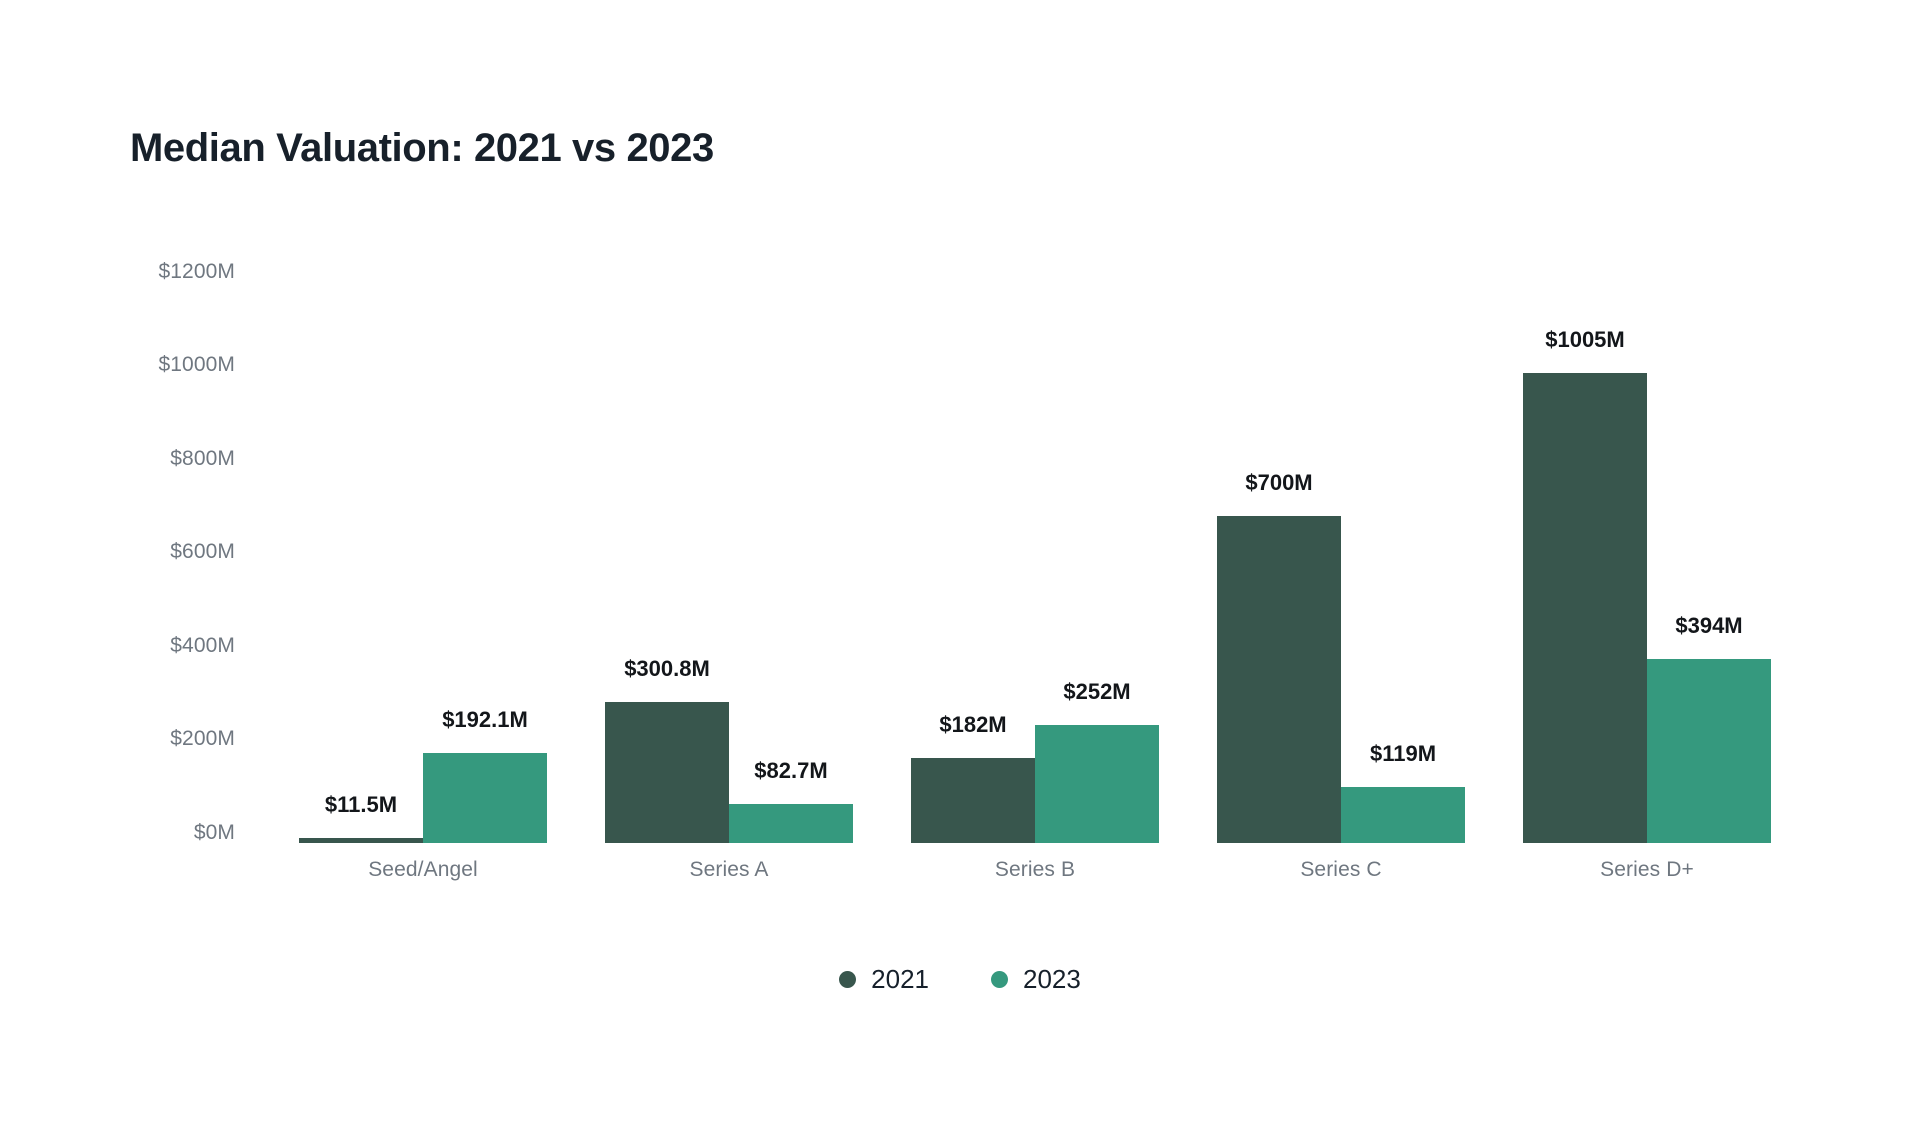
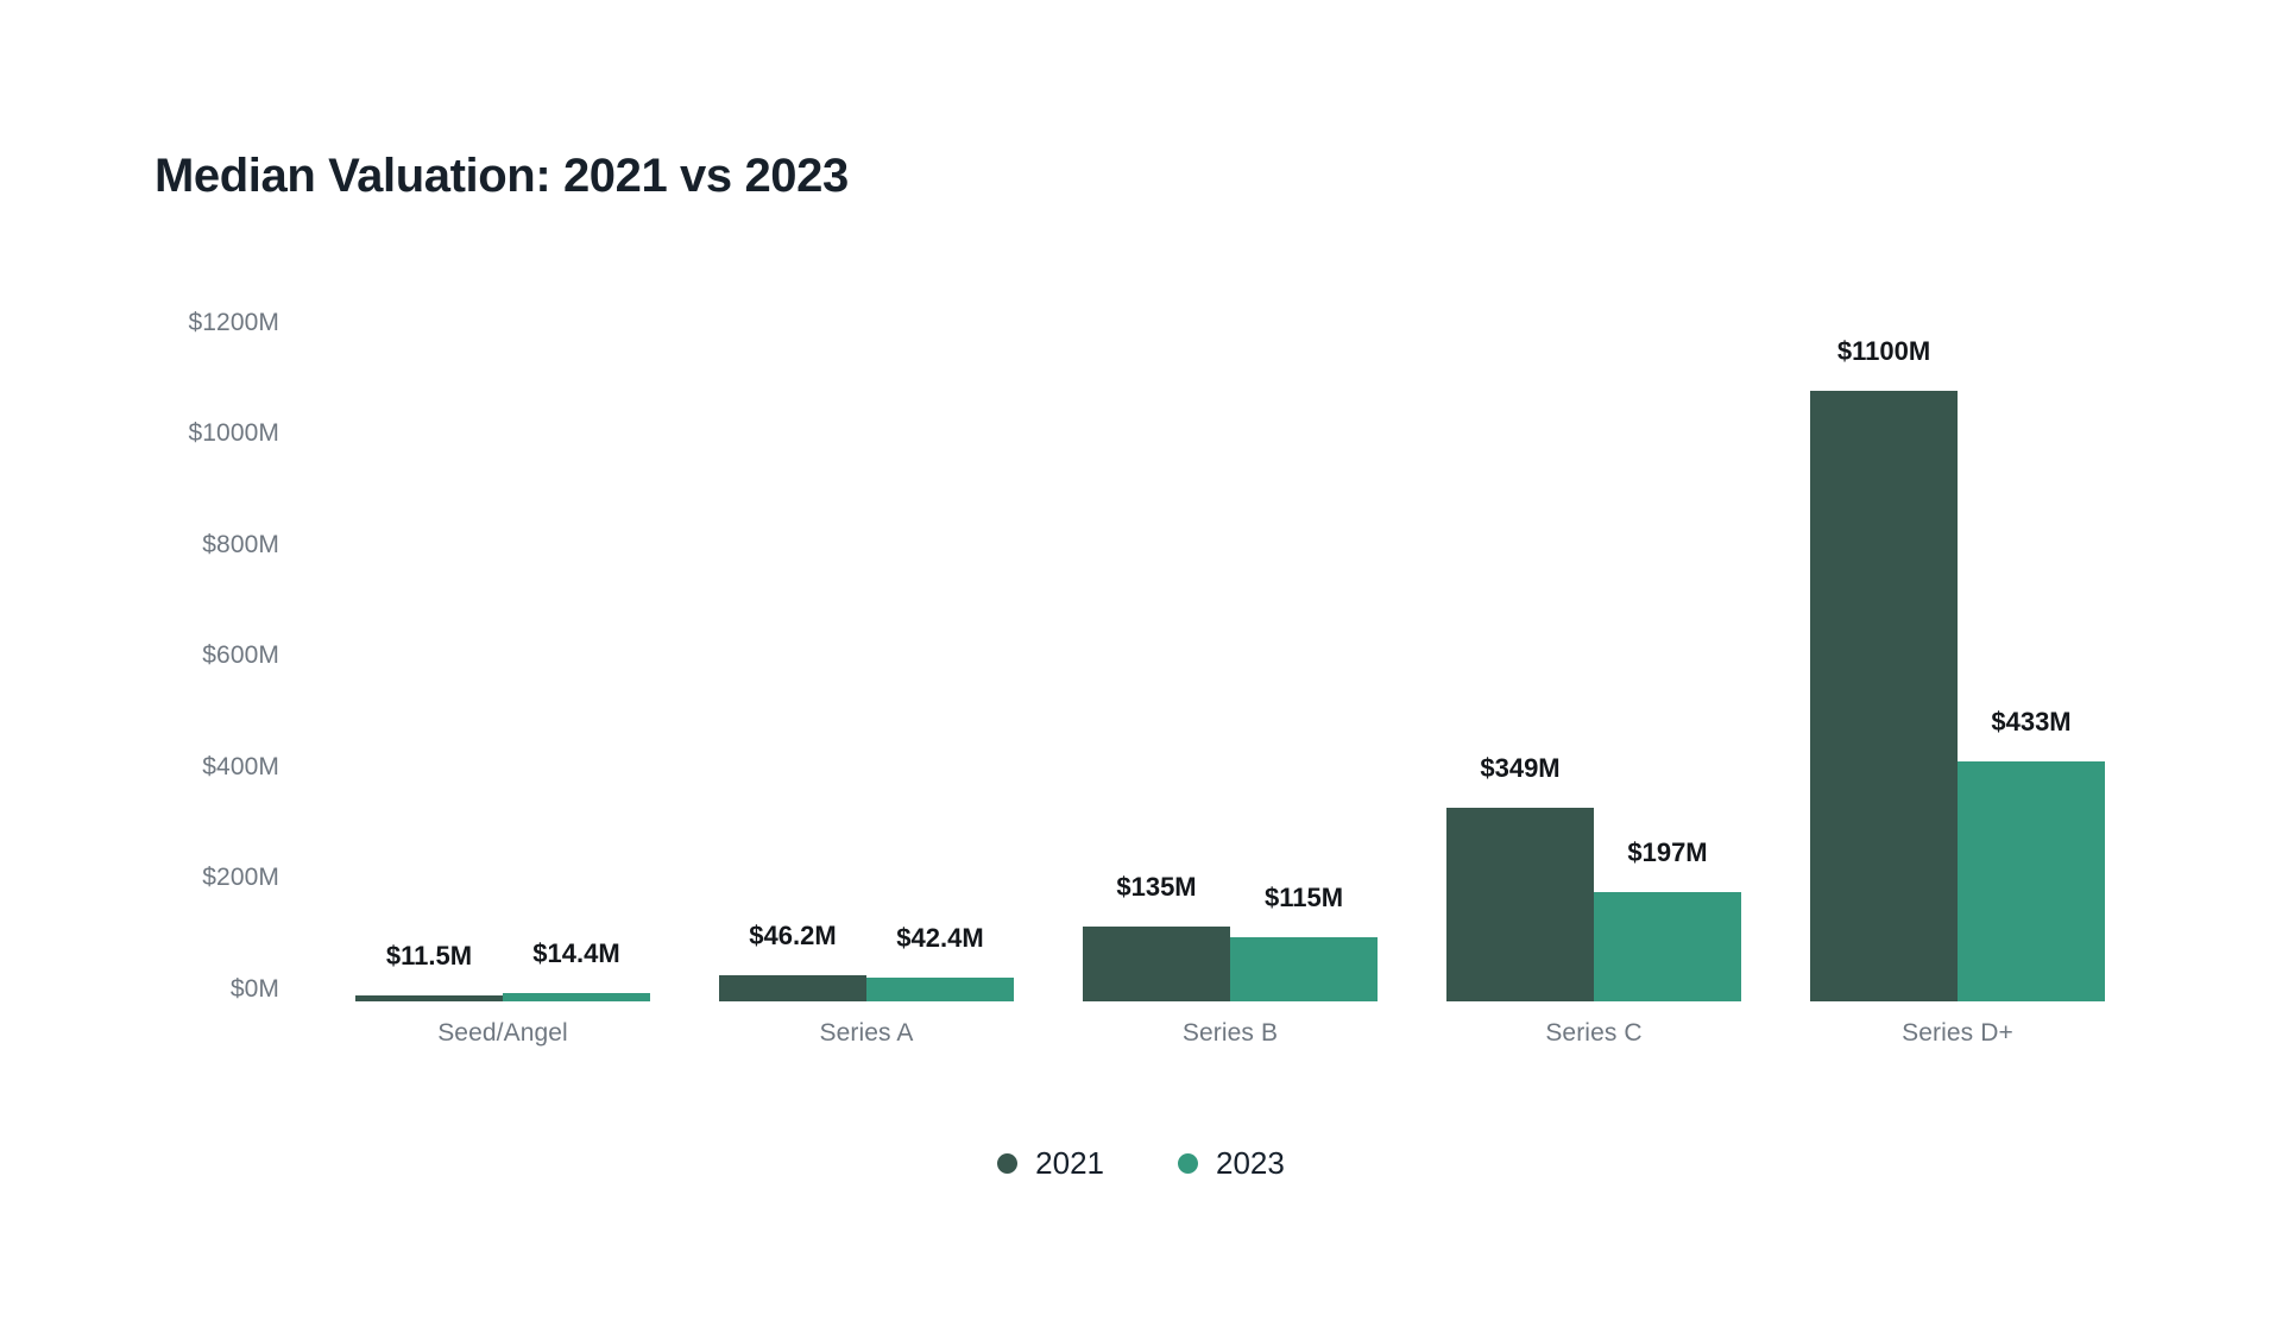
2023/Seed/Angel: $192.1M -> $14.4M
2021/Series A: $300.8M -> $46.2M
2023/Series A: $82.7M -> $42.4M
2021/Series B: $182M -> $135M
2023/Series B: $252M -> $115M
2021/Series C: $700M -> $349M
2023/Series C: $119M -> $197M
2021/Series D+: $1005M -> $1100M
2023/Series D+: $394M -> $433M
